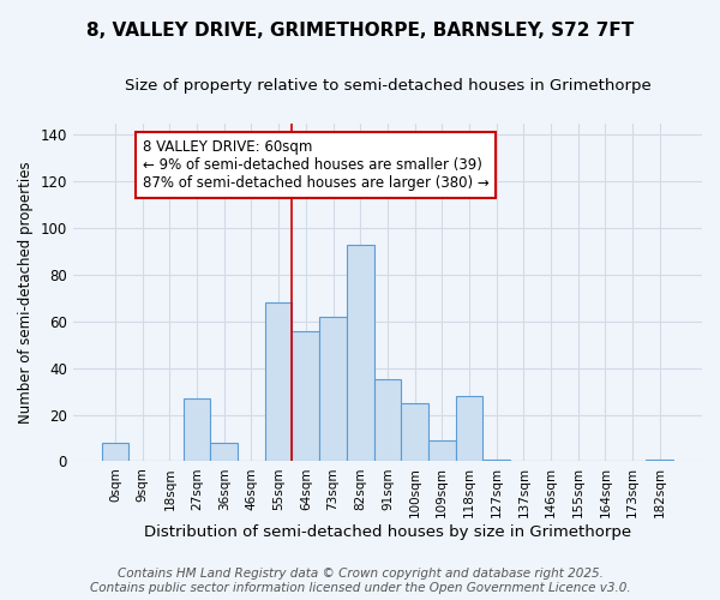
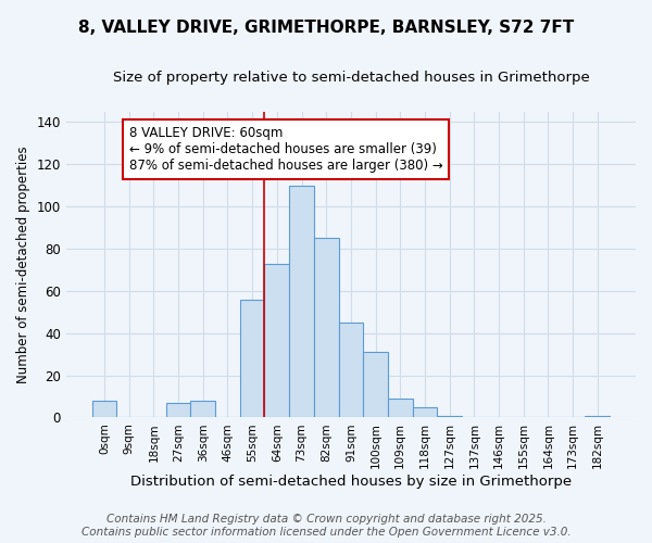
27sqm: 27 -> 7
55sqm: 68 -> 56
64sqm: 56 -> 73
73sqm: 62 -> 110
82sqm: 93 -> 85
91sqm: 35 -> 45
100sqm: 25 -> 31
118sqm: 28 -> 5
